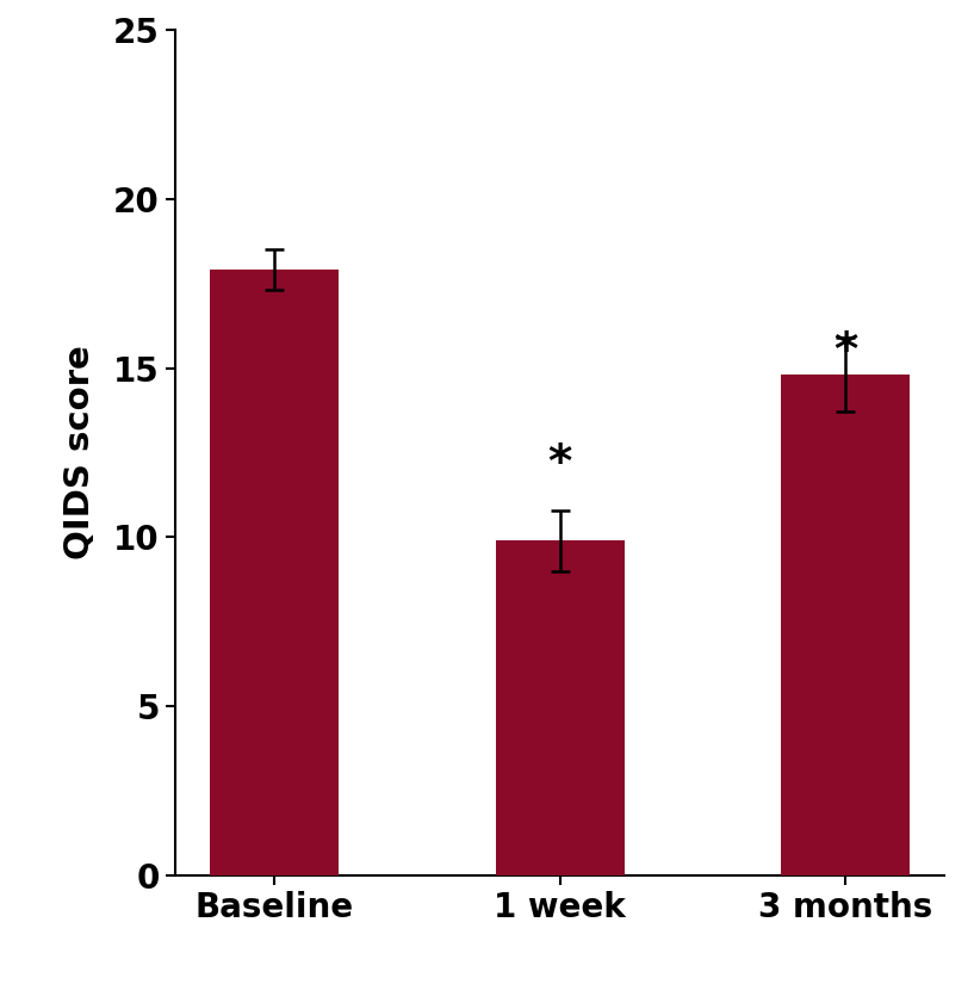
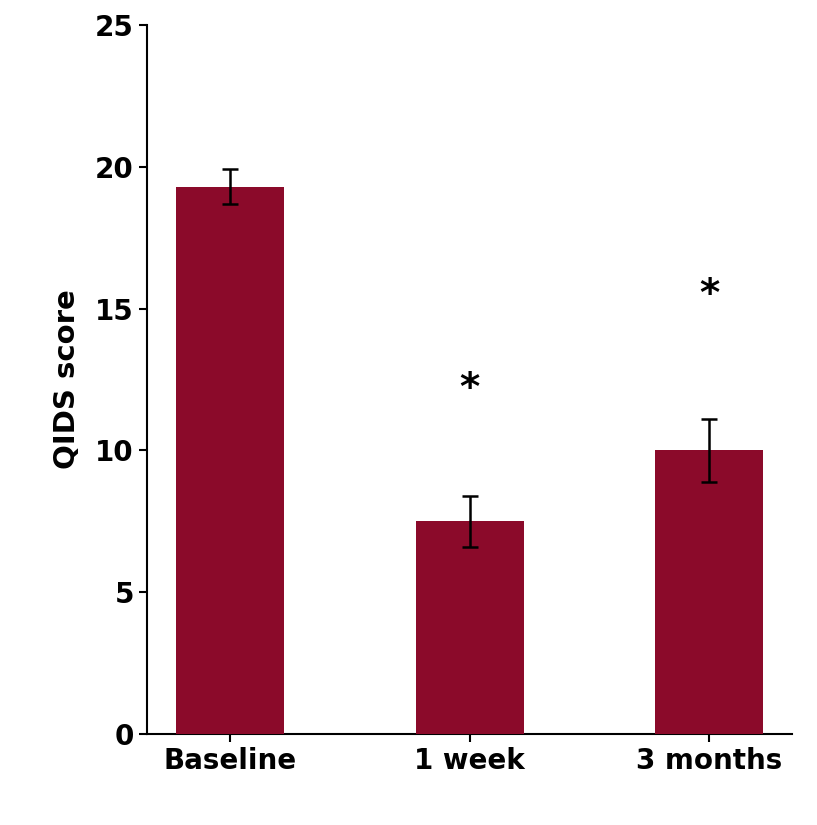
Baseline: 17.9 -> 19.3
1 week: 9.9 -> 7.5
3 months: 14.8 -> 10.0
